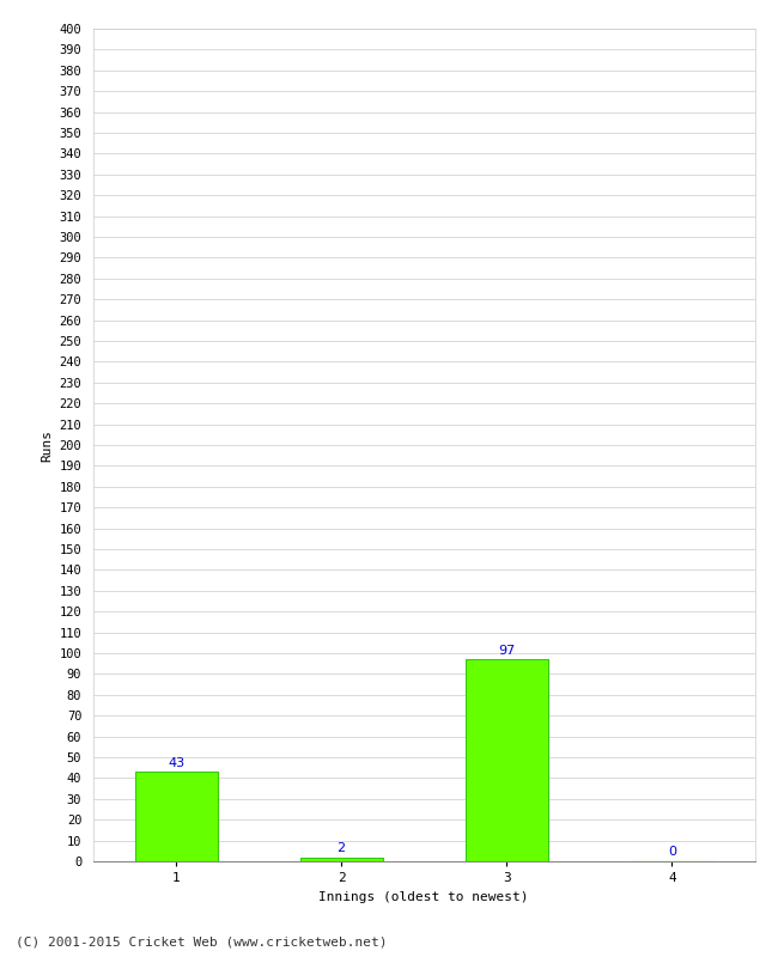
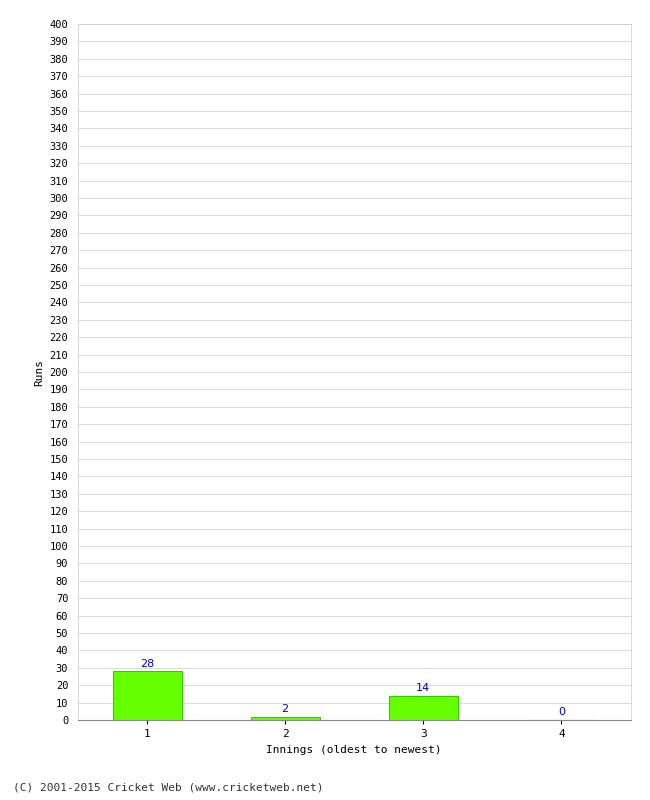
1: 43 -> 28
3: 97 -> 14
